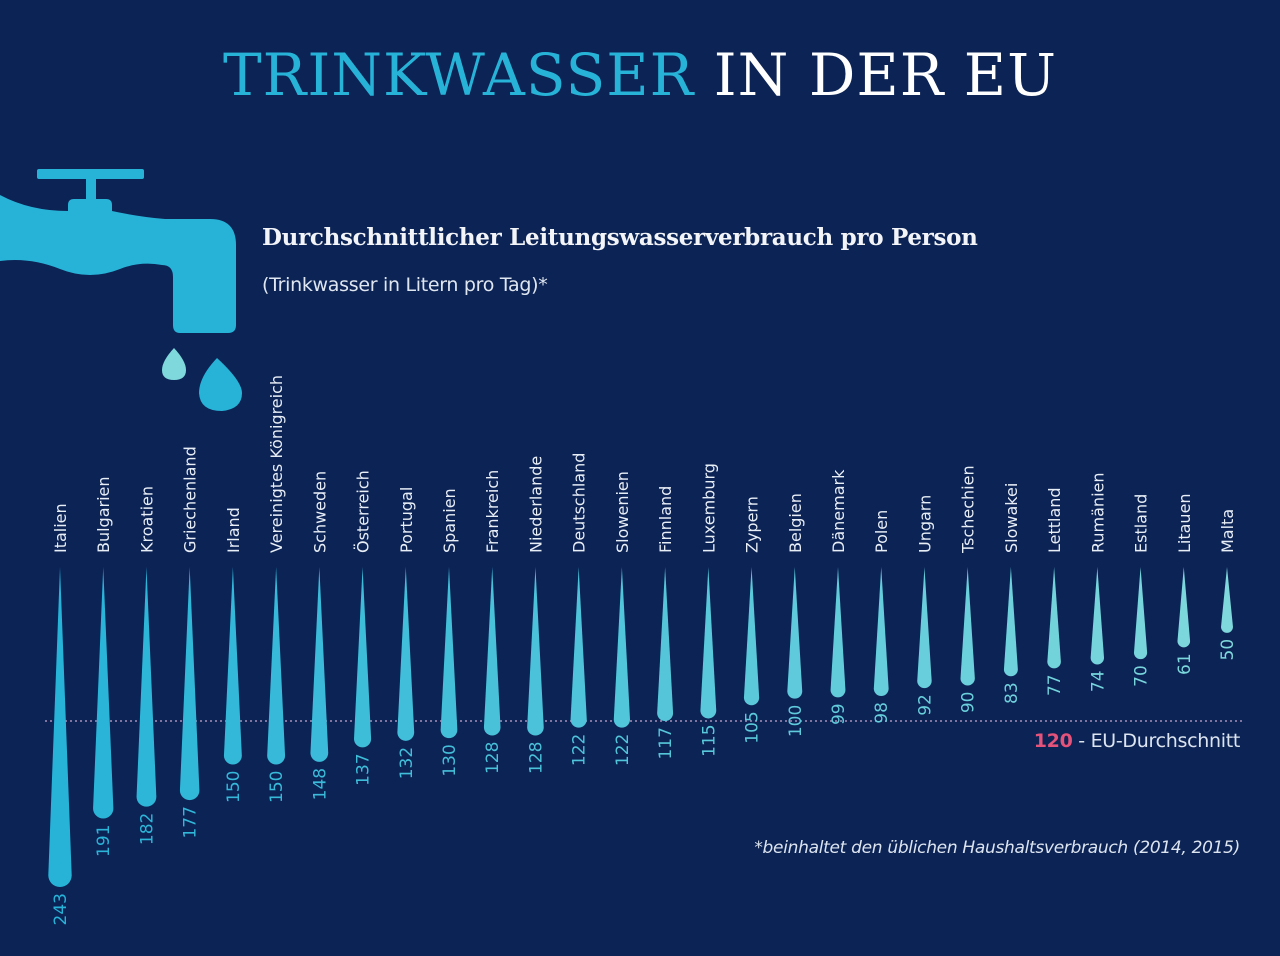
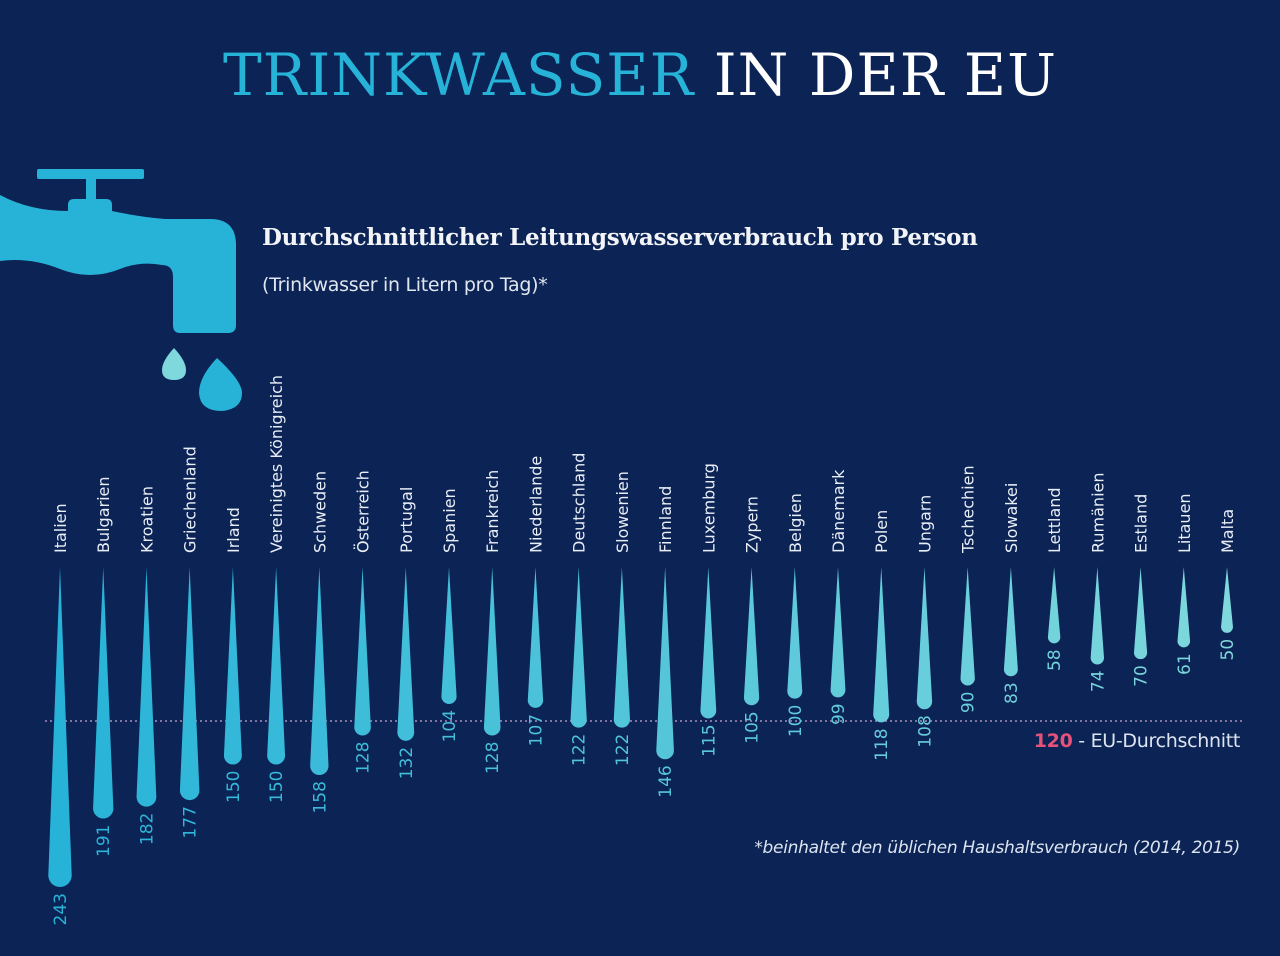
Schweden: 148 -> 158
Österreich: 137 -> 128
Spanien: 130 -> 104
Niederlande: 128 -> 107
Finnland: 117 -> 146
Polen: 98 -> 118
Ungarn: 92 -> 108
Lettland: 77 -> 58
